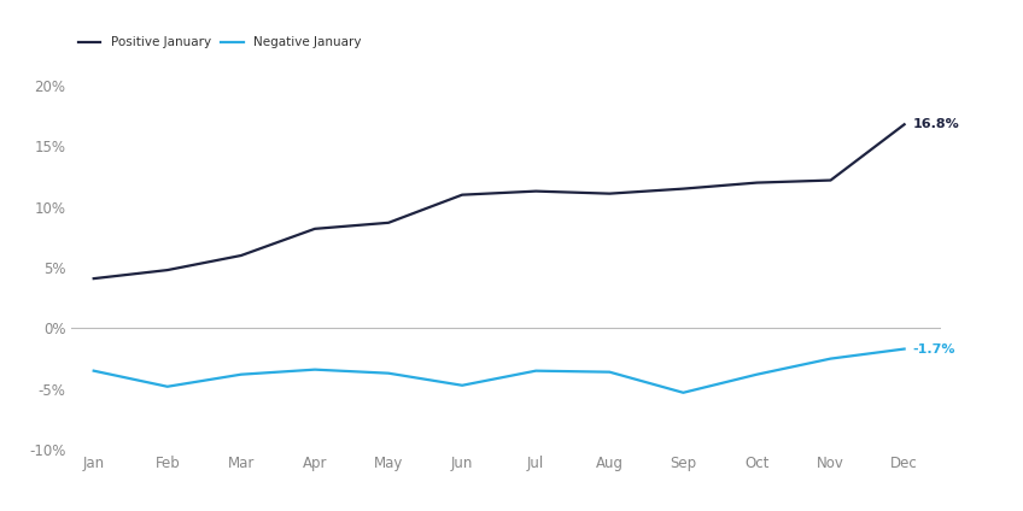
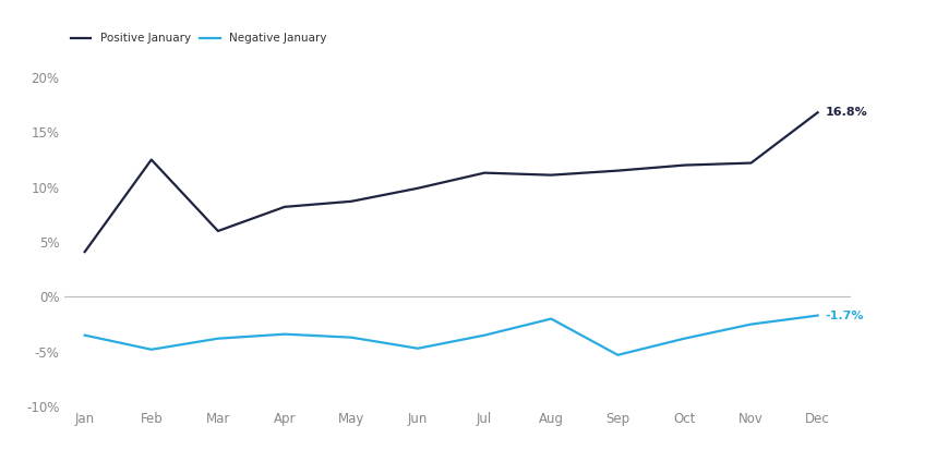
Positive January/Feb: 4.8% -> 12.5%
Positive January/Jun: 11.0% -> 9.9%
Negative January/Aug: -3.6% -> -2.0%
